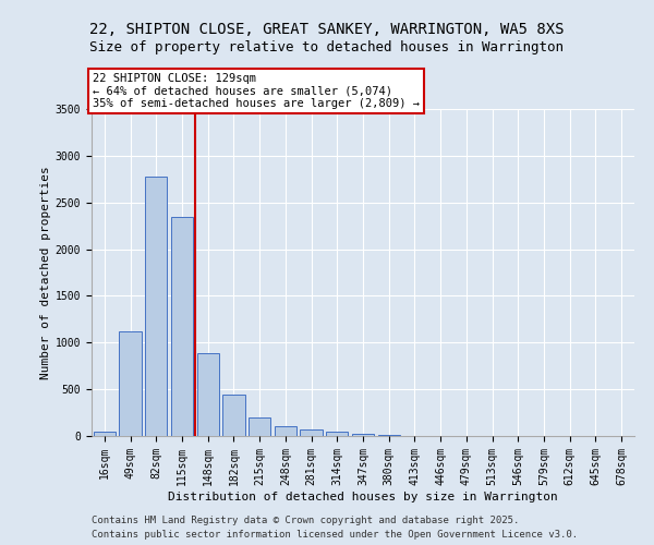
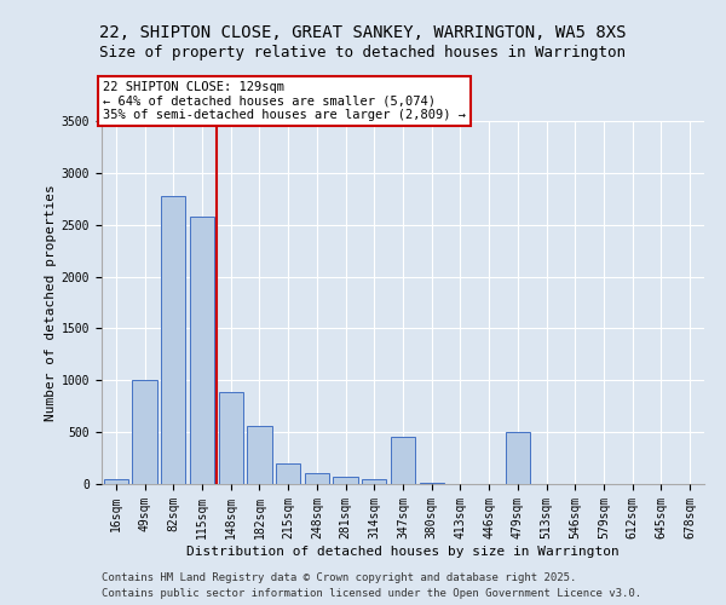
49sqm: 1120 -> 1000
115sqm: 2340 -> 2580
182sqm: 440 -> 560
347sqm: 20 -> 460
479sqm: 0 -> 500
